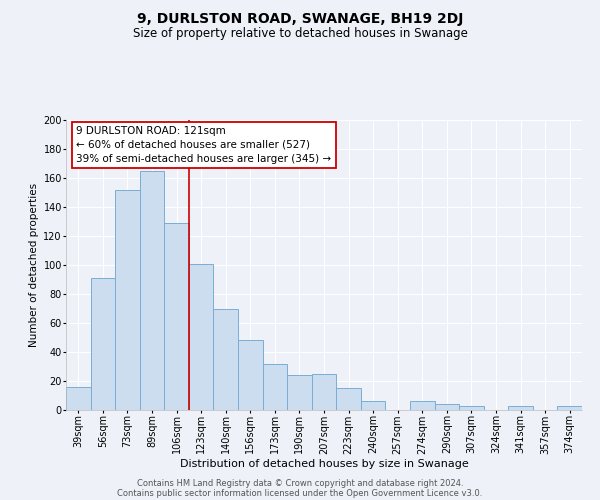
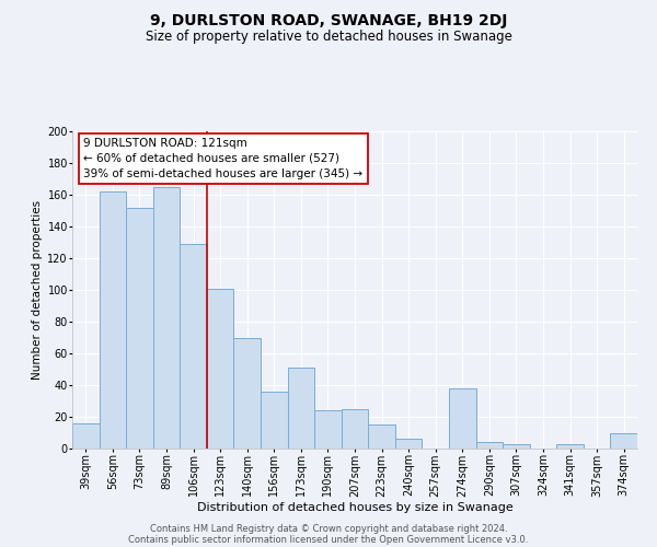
56sqm: 91 -> 162
156sqm: 48 -> 36
173sqm: 32 -> 51
274sqm: 6 -> 38
374sqm: 3 -> 10
